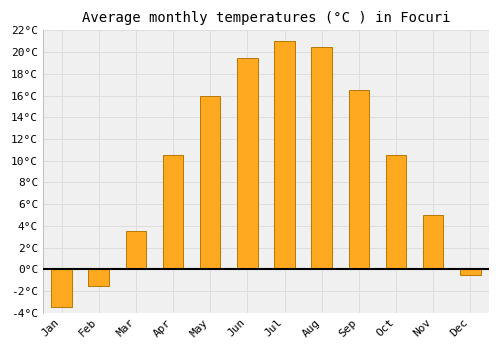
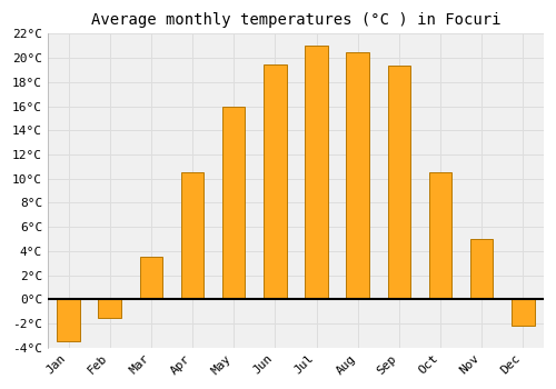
Sep: 16.5°C -> 19.4°C
Dec: -0.5°C -> -2.2°C
